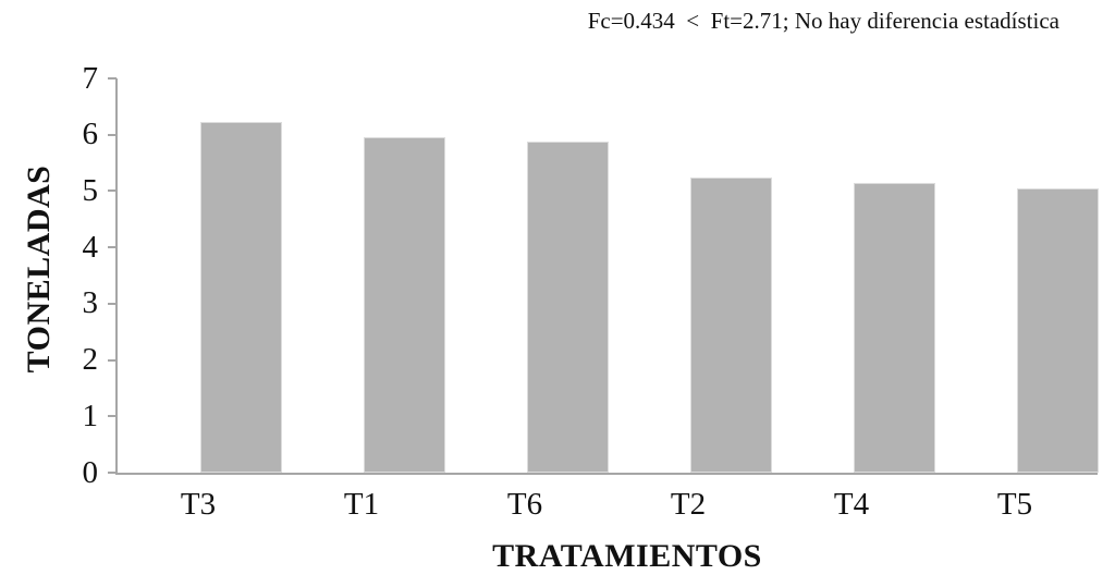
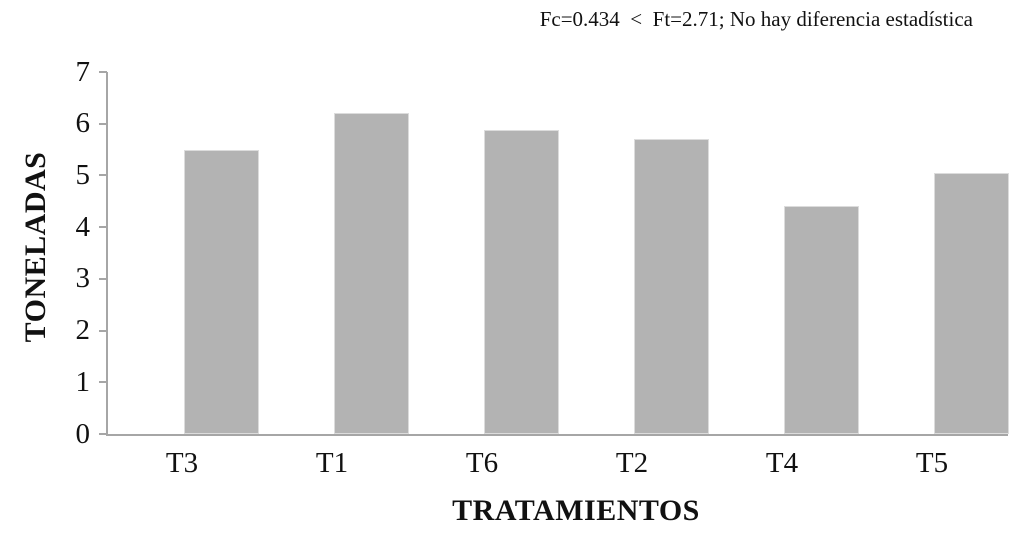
T3: 6.2 -> 5.5
T1: 6.0 -> 6.2
T2: 5.2 -> 5.7
T4: 5.2 -> 4.4
